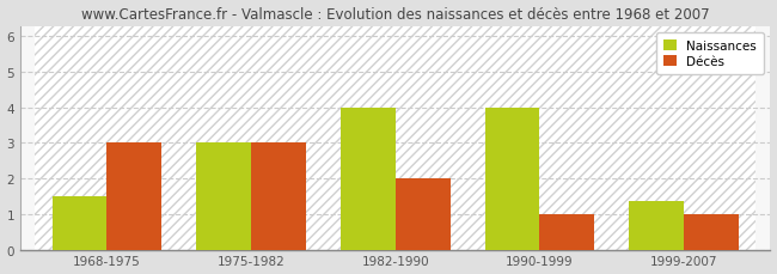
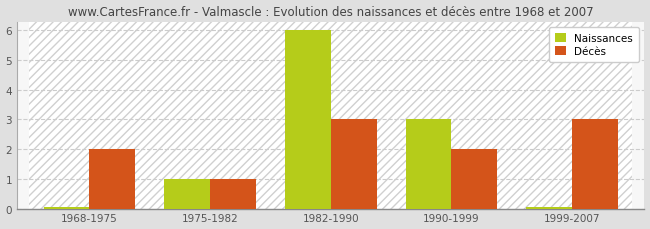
Naissances/1968-1975: 1.50 -> 0.05
Décès/1968-1975: 3 -> 2
Naissances/1975-1982: 3.00 -> 1.00
Décès/1975-1982: 3 -> 1
Naissances/1982-1990: 4.00 -> 6.00
Décès/1982-1990: 2 -> 3
Naissances/1990-1999: 4.00 -> 3.00
Décès/1990-1999: 1 -> 2
Naissances/1999-2007: 1.35 -> 0.05
Décès/1999-2007: 1 -> 3
